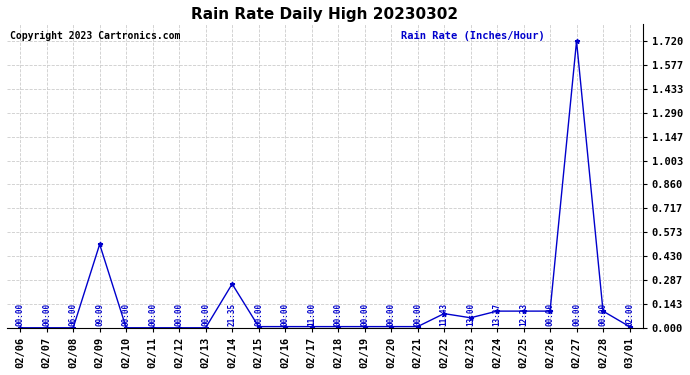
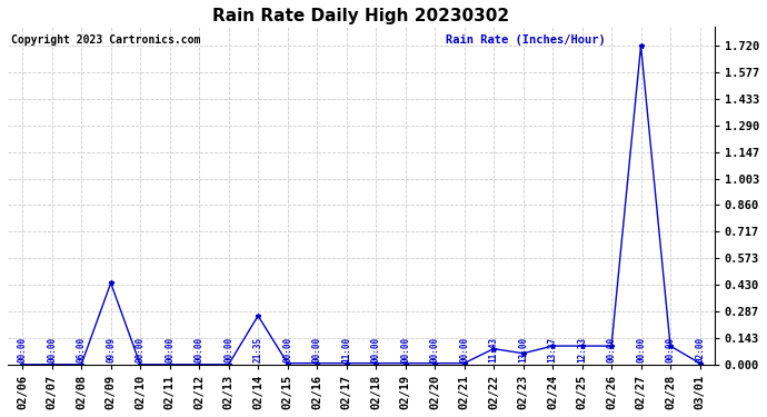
02/09: 0.50 -> 0.44
